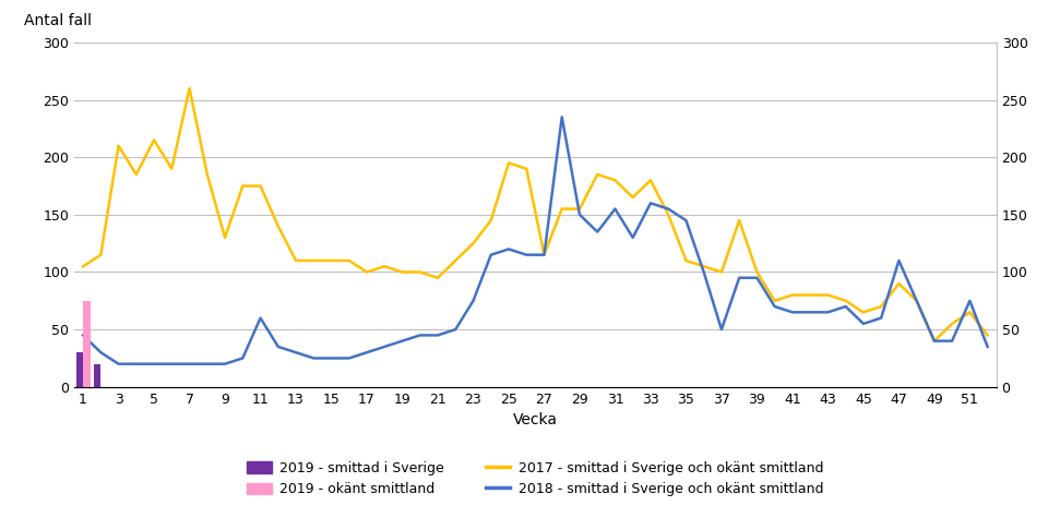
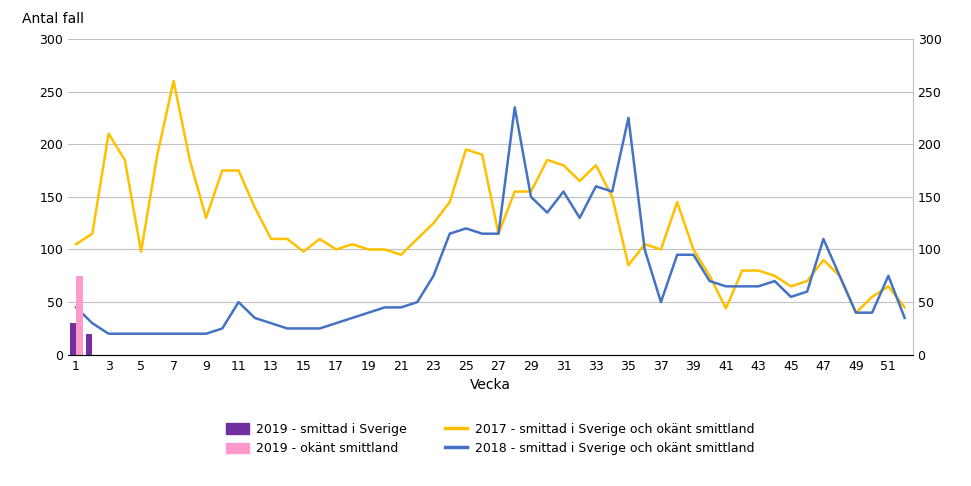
2017 - smittad i Sverige och okänt smittland/5: 215 -> 98
2018 - smittad i Sverige och okänt smittland/11: 60 -> 50
2017 - smittad i Sverige och okänt smittland/15: 110 -> 98
2017 - smittad i Sverige och okänt smittland/35: 110 -> 85
2018 - smittad i Sverige och okänt smittland/35: 145 -> 225
2017 - smittad i Sverige och okänt smittland/41: 80 -> 44
